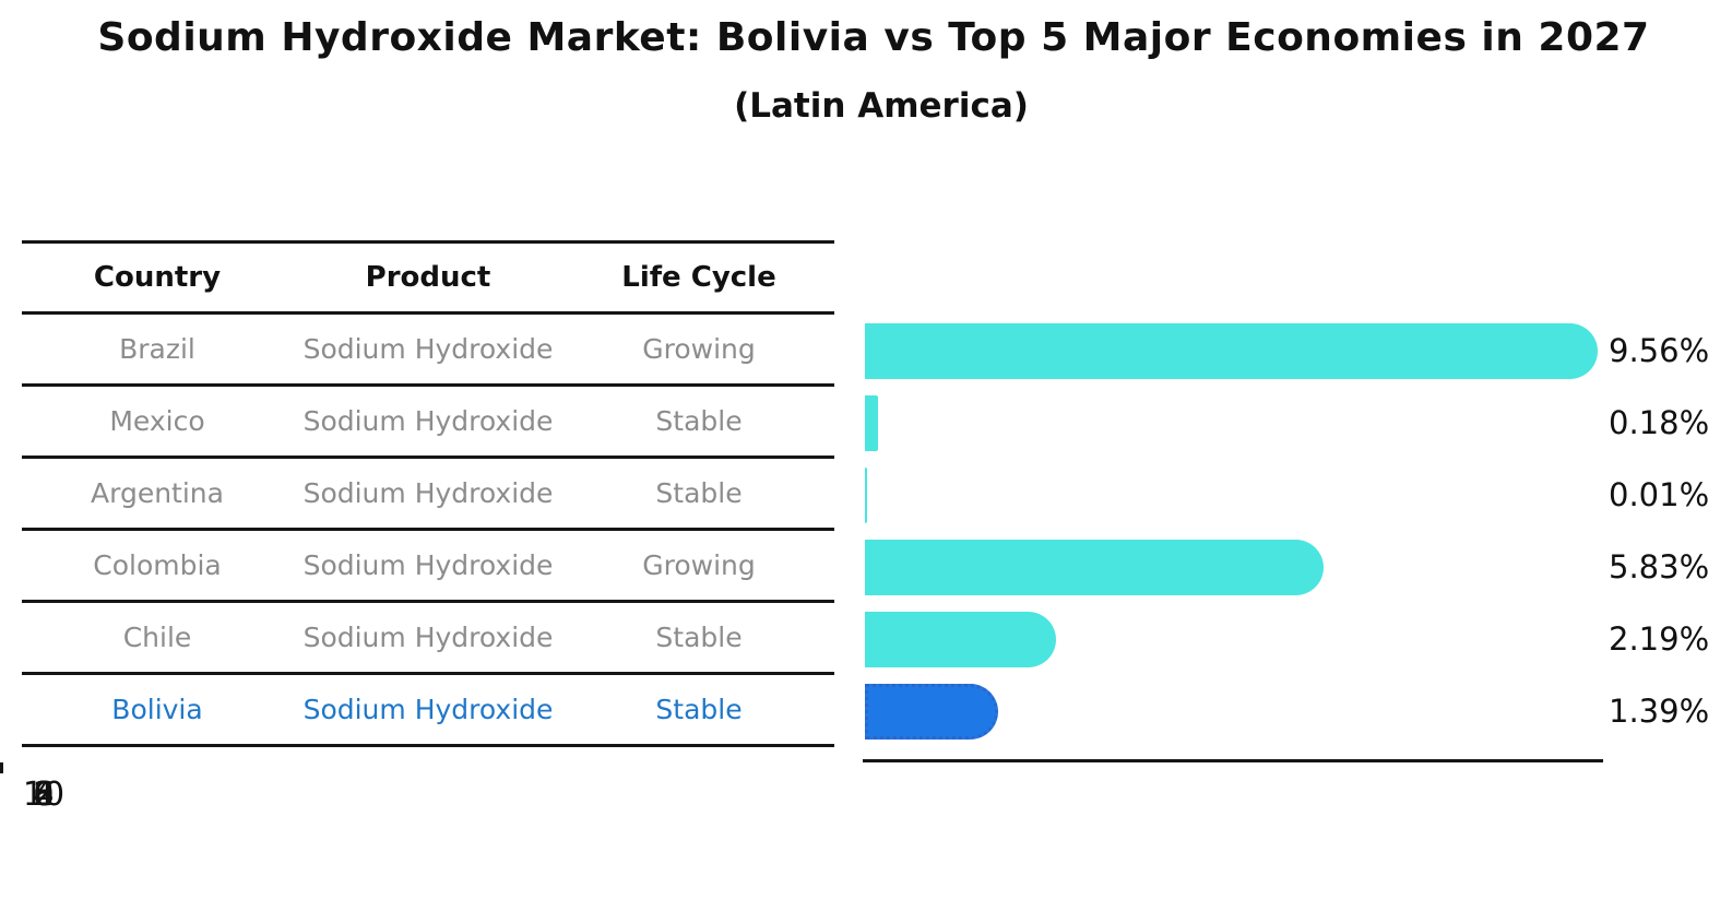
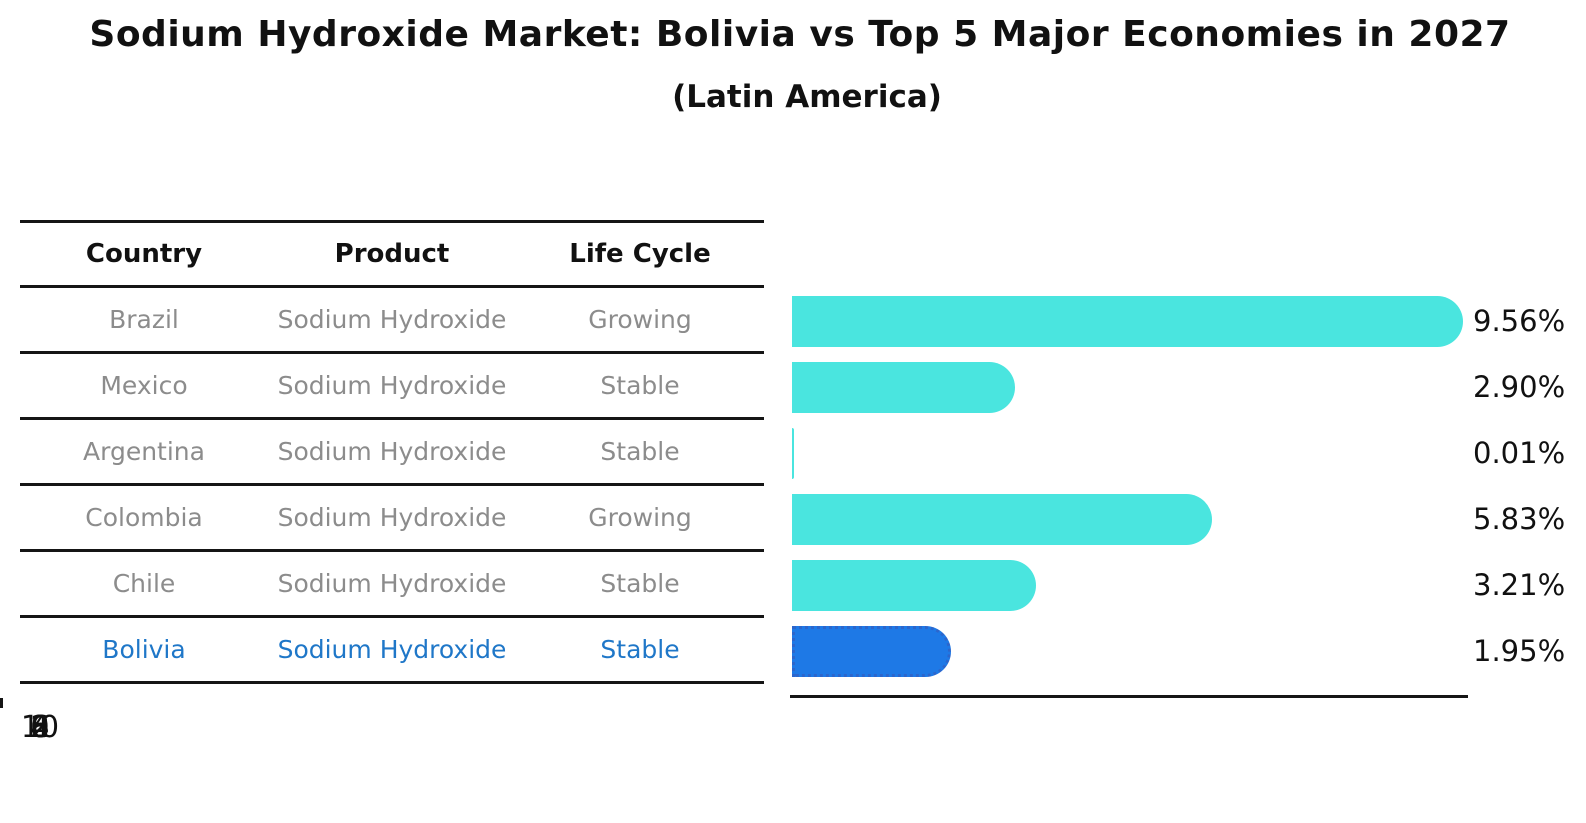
Mexico: 0.18% -> 2.90%
Chile: 2.19% -> 3.21%
Bolivia: 1.39% -> 1.95%
